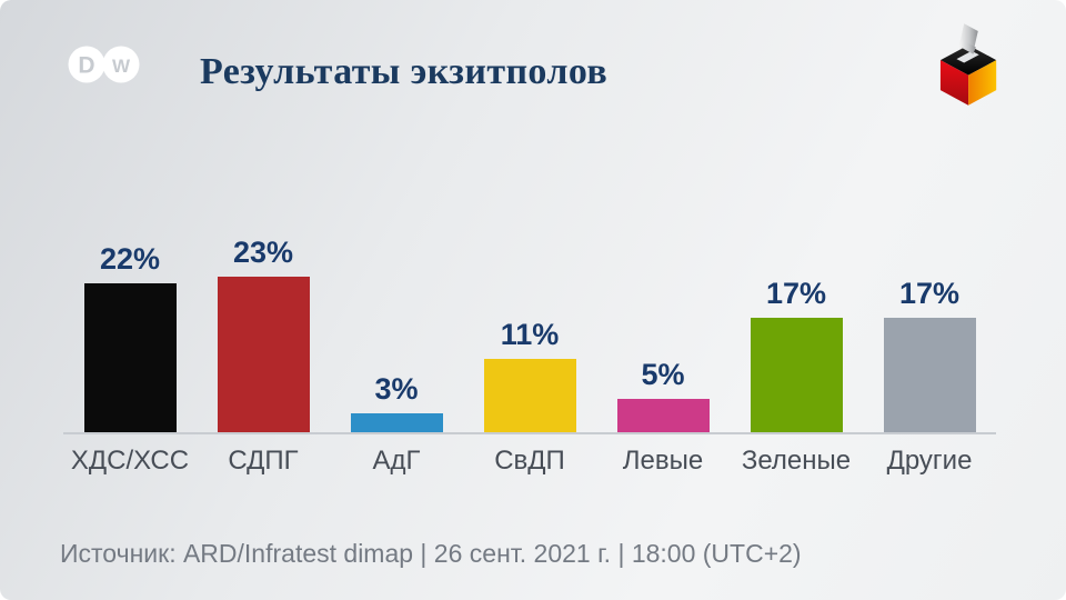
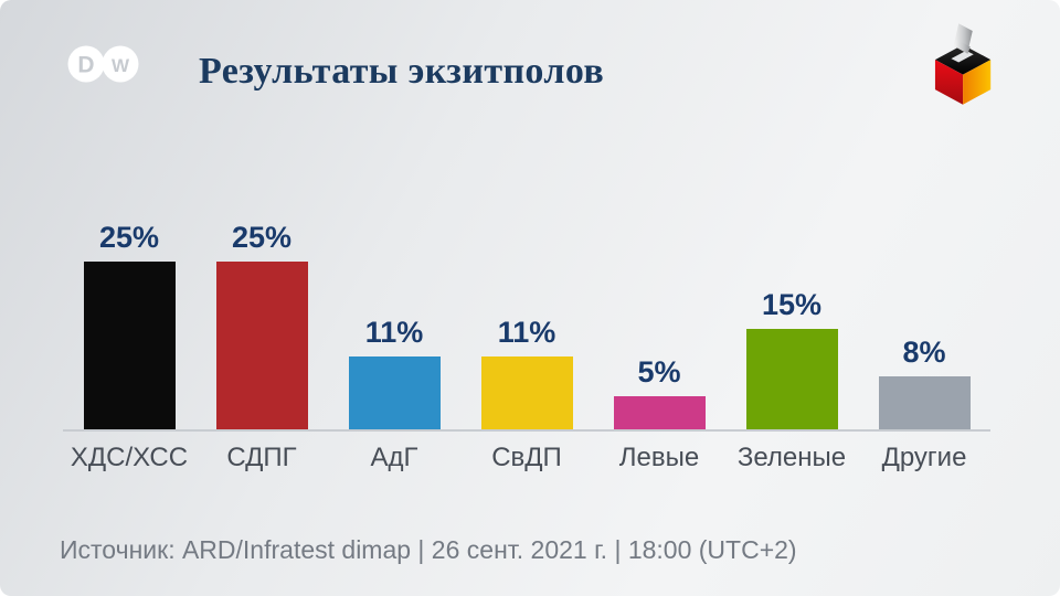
ХДС/ХСС: 22% -> 25%
СДПГ: 23% -> 25%
АдГ: 3% -> 11%
Зеленые: 17% -> 15%
Другие: 17% -> 8%
